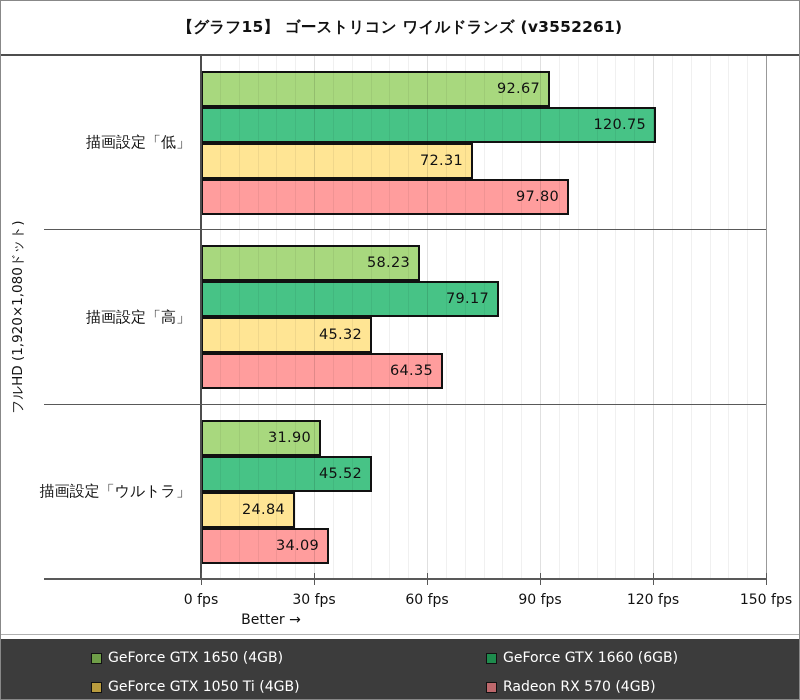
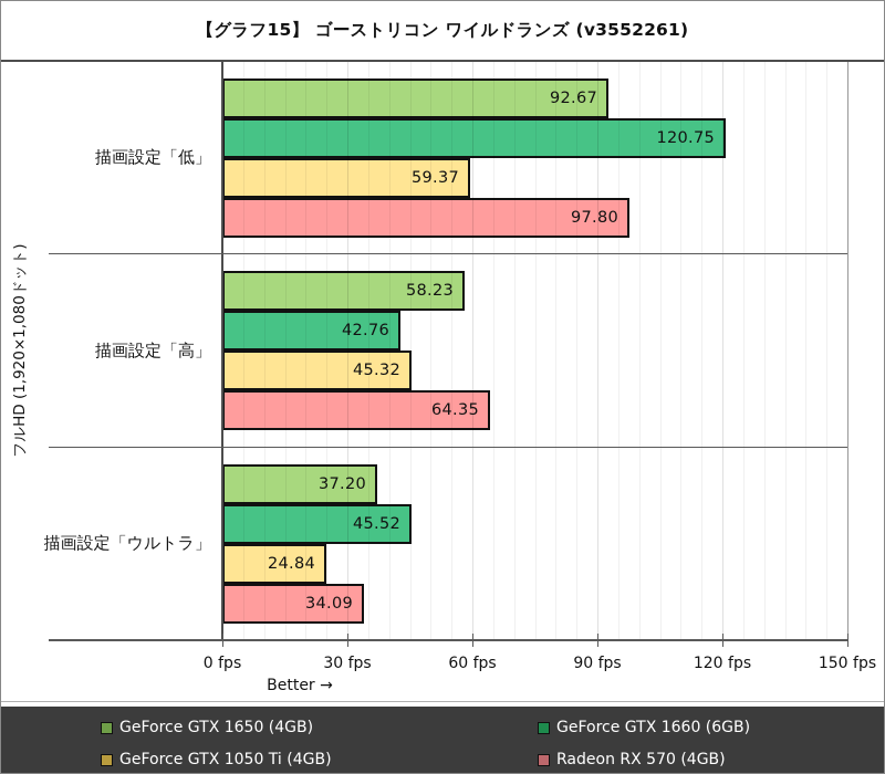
GeForce GTX 1050 Ti (4GB)/描画設定「低」: 72.31 -> 59.37
GeForce GTX 1660 (6GB)/描画設定「高」: 79.17 -> 42.76
GeForce GTX 1650 (4GB)/描画設定「ウルトラ」: 31.90 -> 37.20
